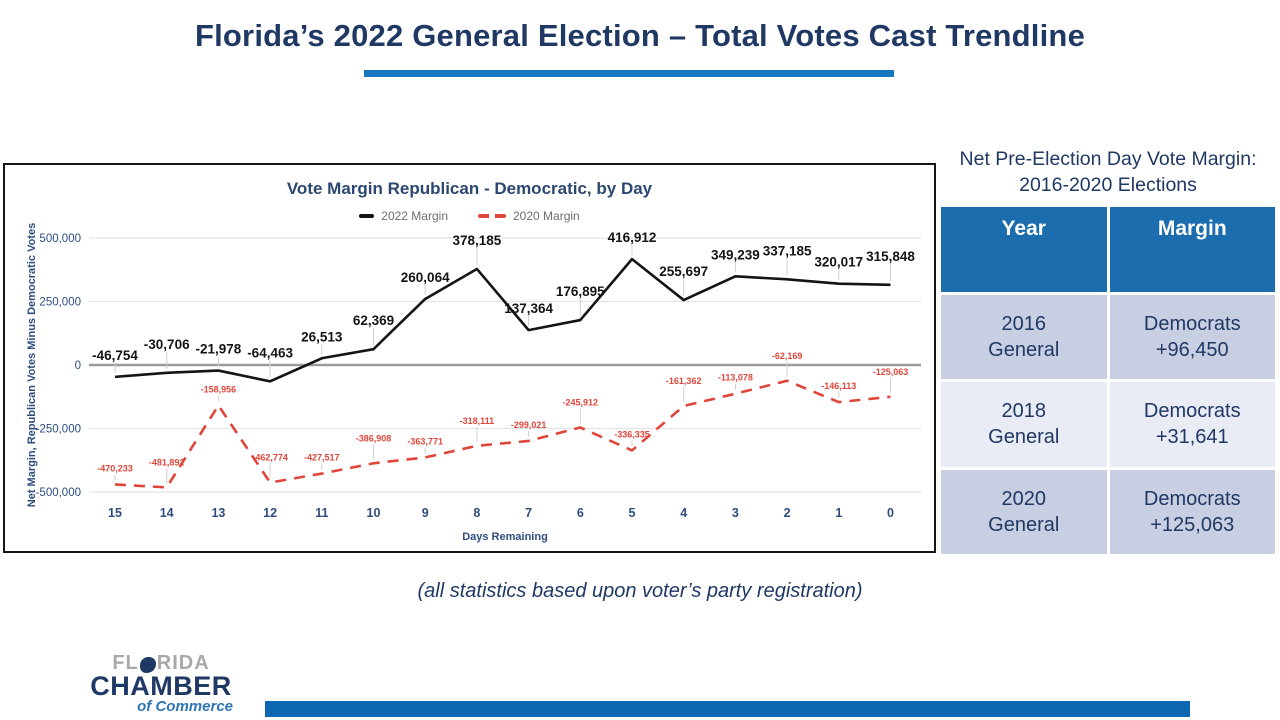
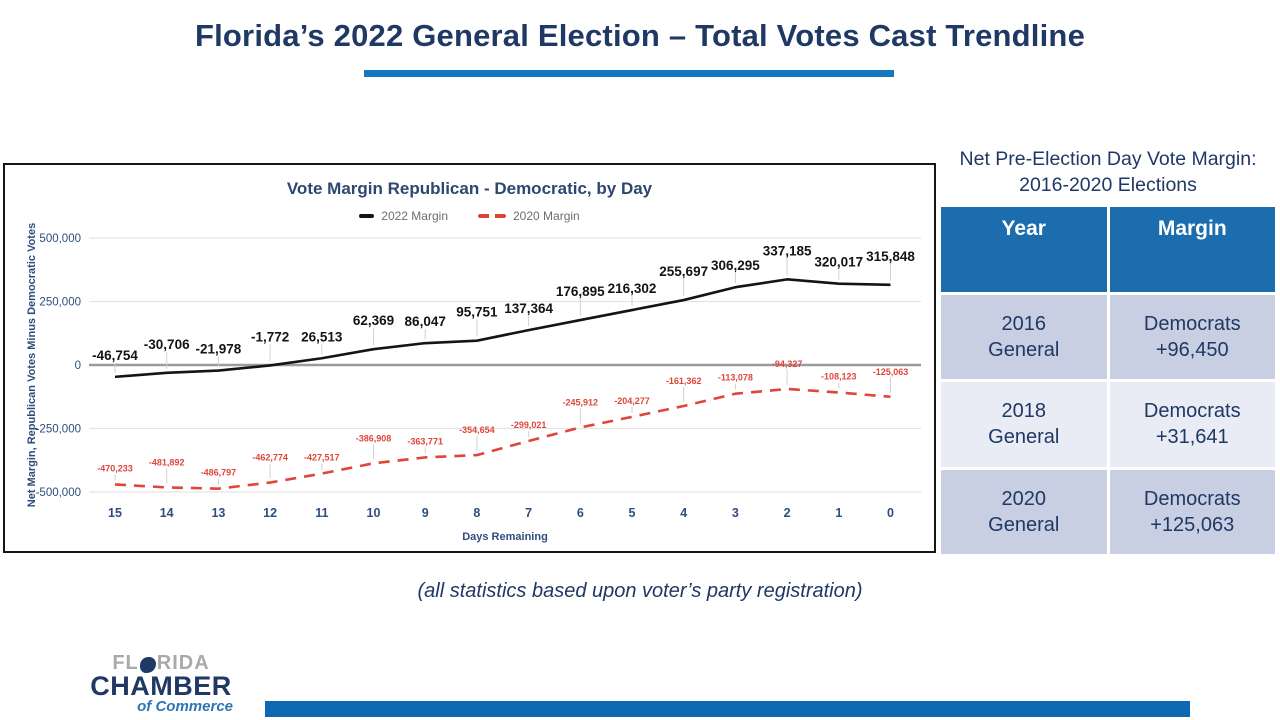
Vote Margin Republican - Democratic, by Day/2020 Margin/13: -158,956 -> -486,797
Vote Margin Republican - Democratic, by Day/2022 Margin/12: -64,463 -> -1,772
Vote Margin Republican - Democratic, by Day/2022 Margin/9: 260,064 -> 86,047
Vote Margin Republican - Democratic, by Day/2022 Margin/8: 378,185 -> 95,751
Vote Margin Republican - Democratic, by Day/2020 Margin/8: -318,111 -> -354,654
Vote Margin Republican - Democratic, by Day/2022 Margin/5: 416,912 -> 216,302
Vote Margin Republican - Democratic, by Day/2020 Margin/5: -336,335 -> -204,277
Vote Margin Republican - Democratic, by Day/2022 Margin/3: 349,239 -> 306,295
Vote Margin Republican - Democratic, by Day/2020 Margin/2: -62,169 -> -94,327
Vote Margin Republican - Democratic, by Day/2020 Margin/1: -146,113 -> -108,123
